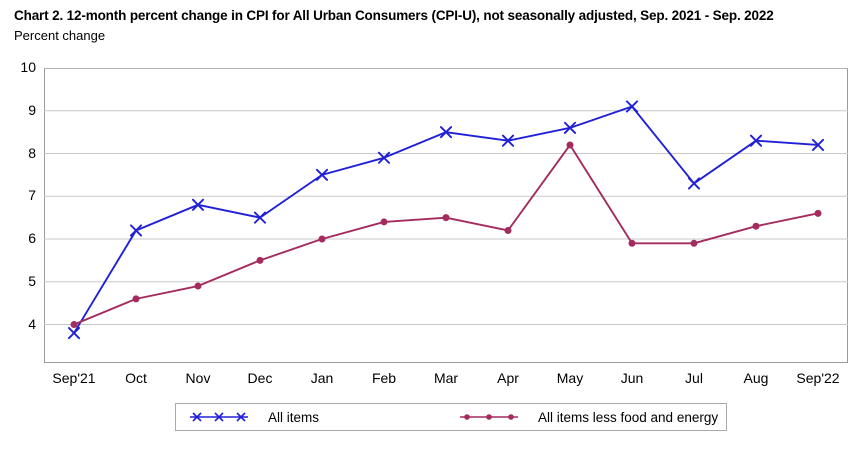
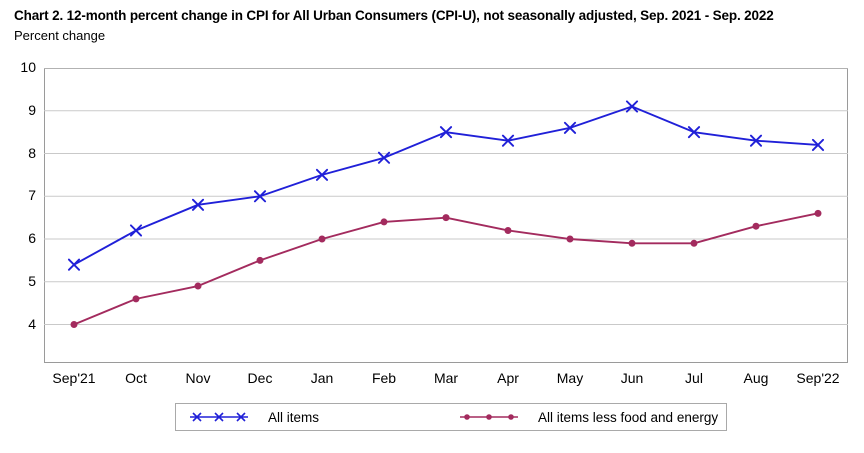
All items/Sep'21: 3.8 -> 5.4
All items/Dec: 6.5 -> 7.0
All items less food and energy/May: 8.2 -> 6.0
All items/Jul: 7.3 -> 8.5
